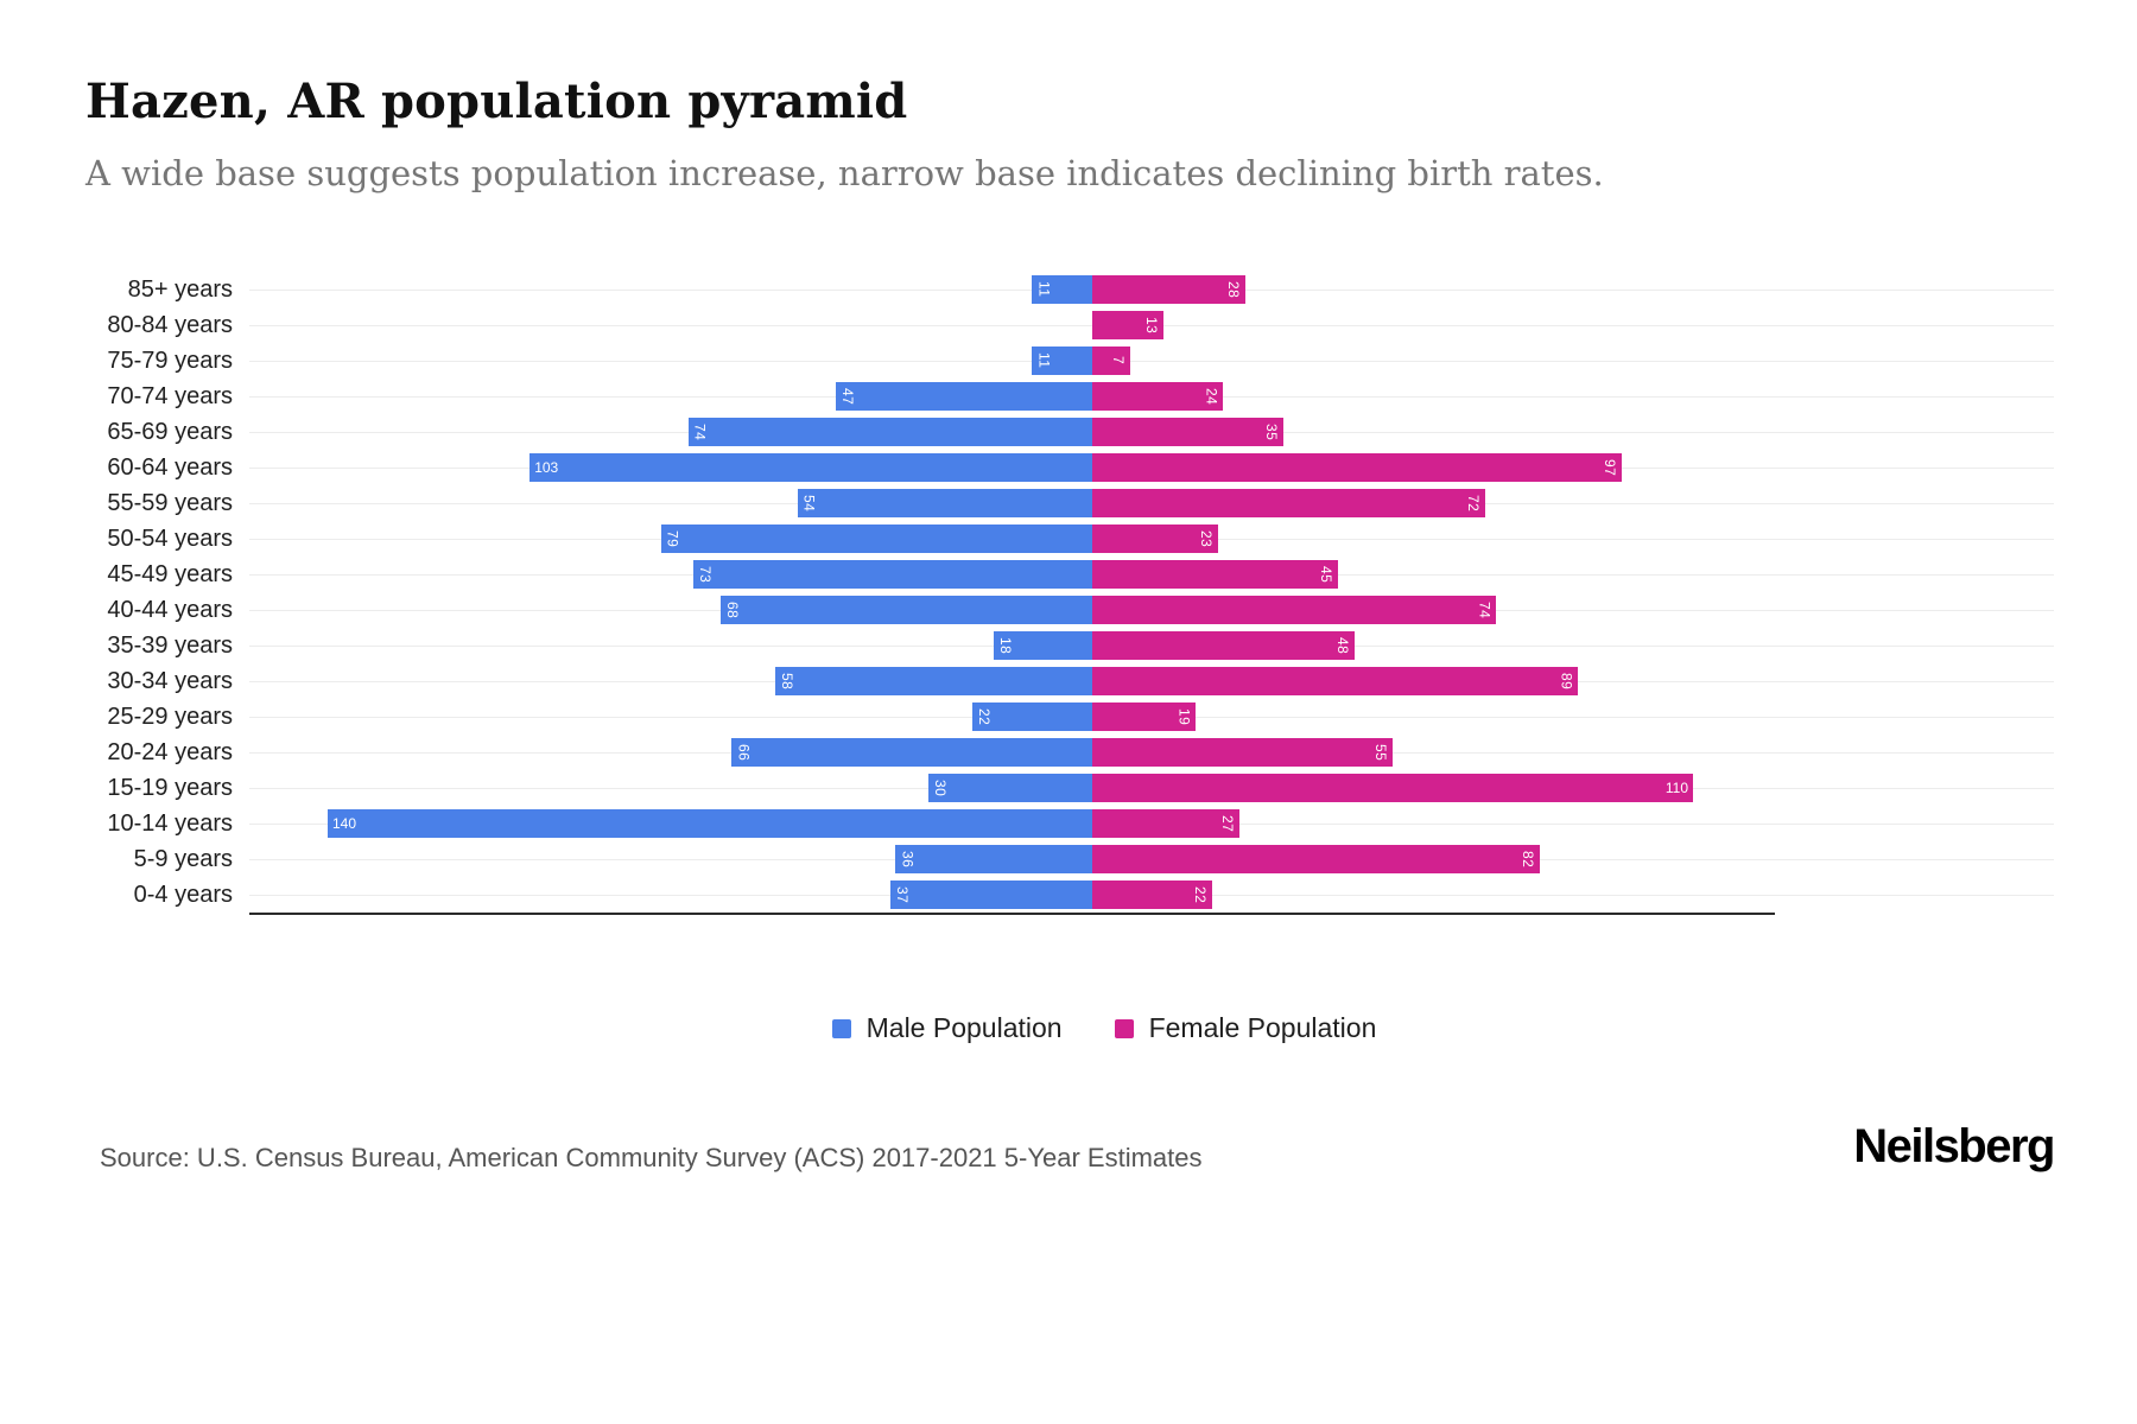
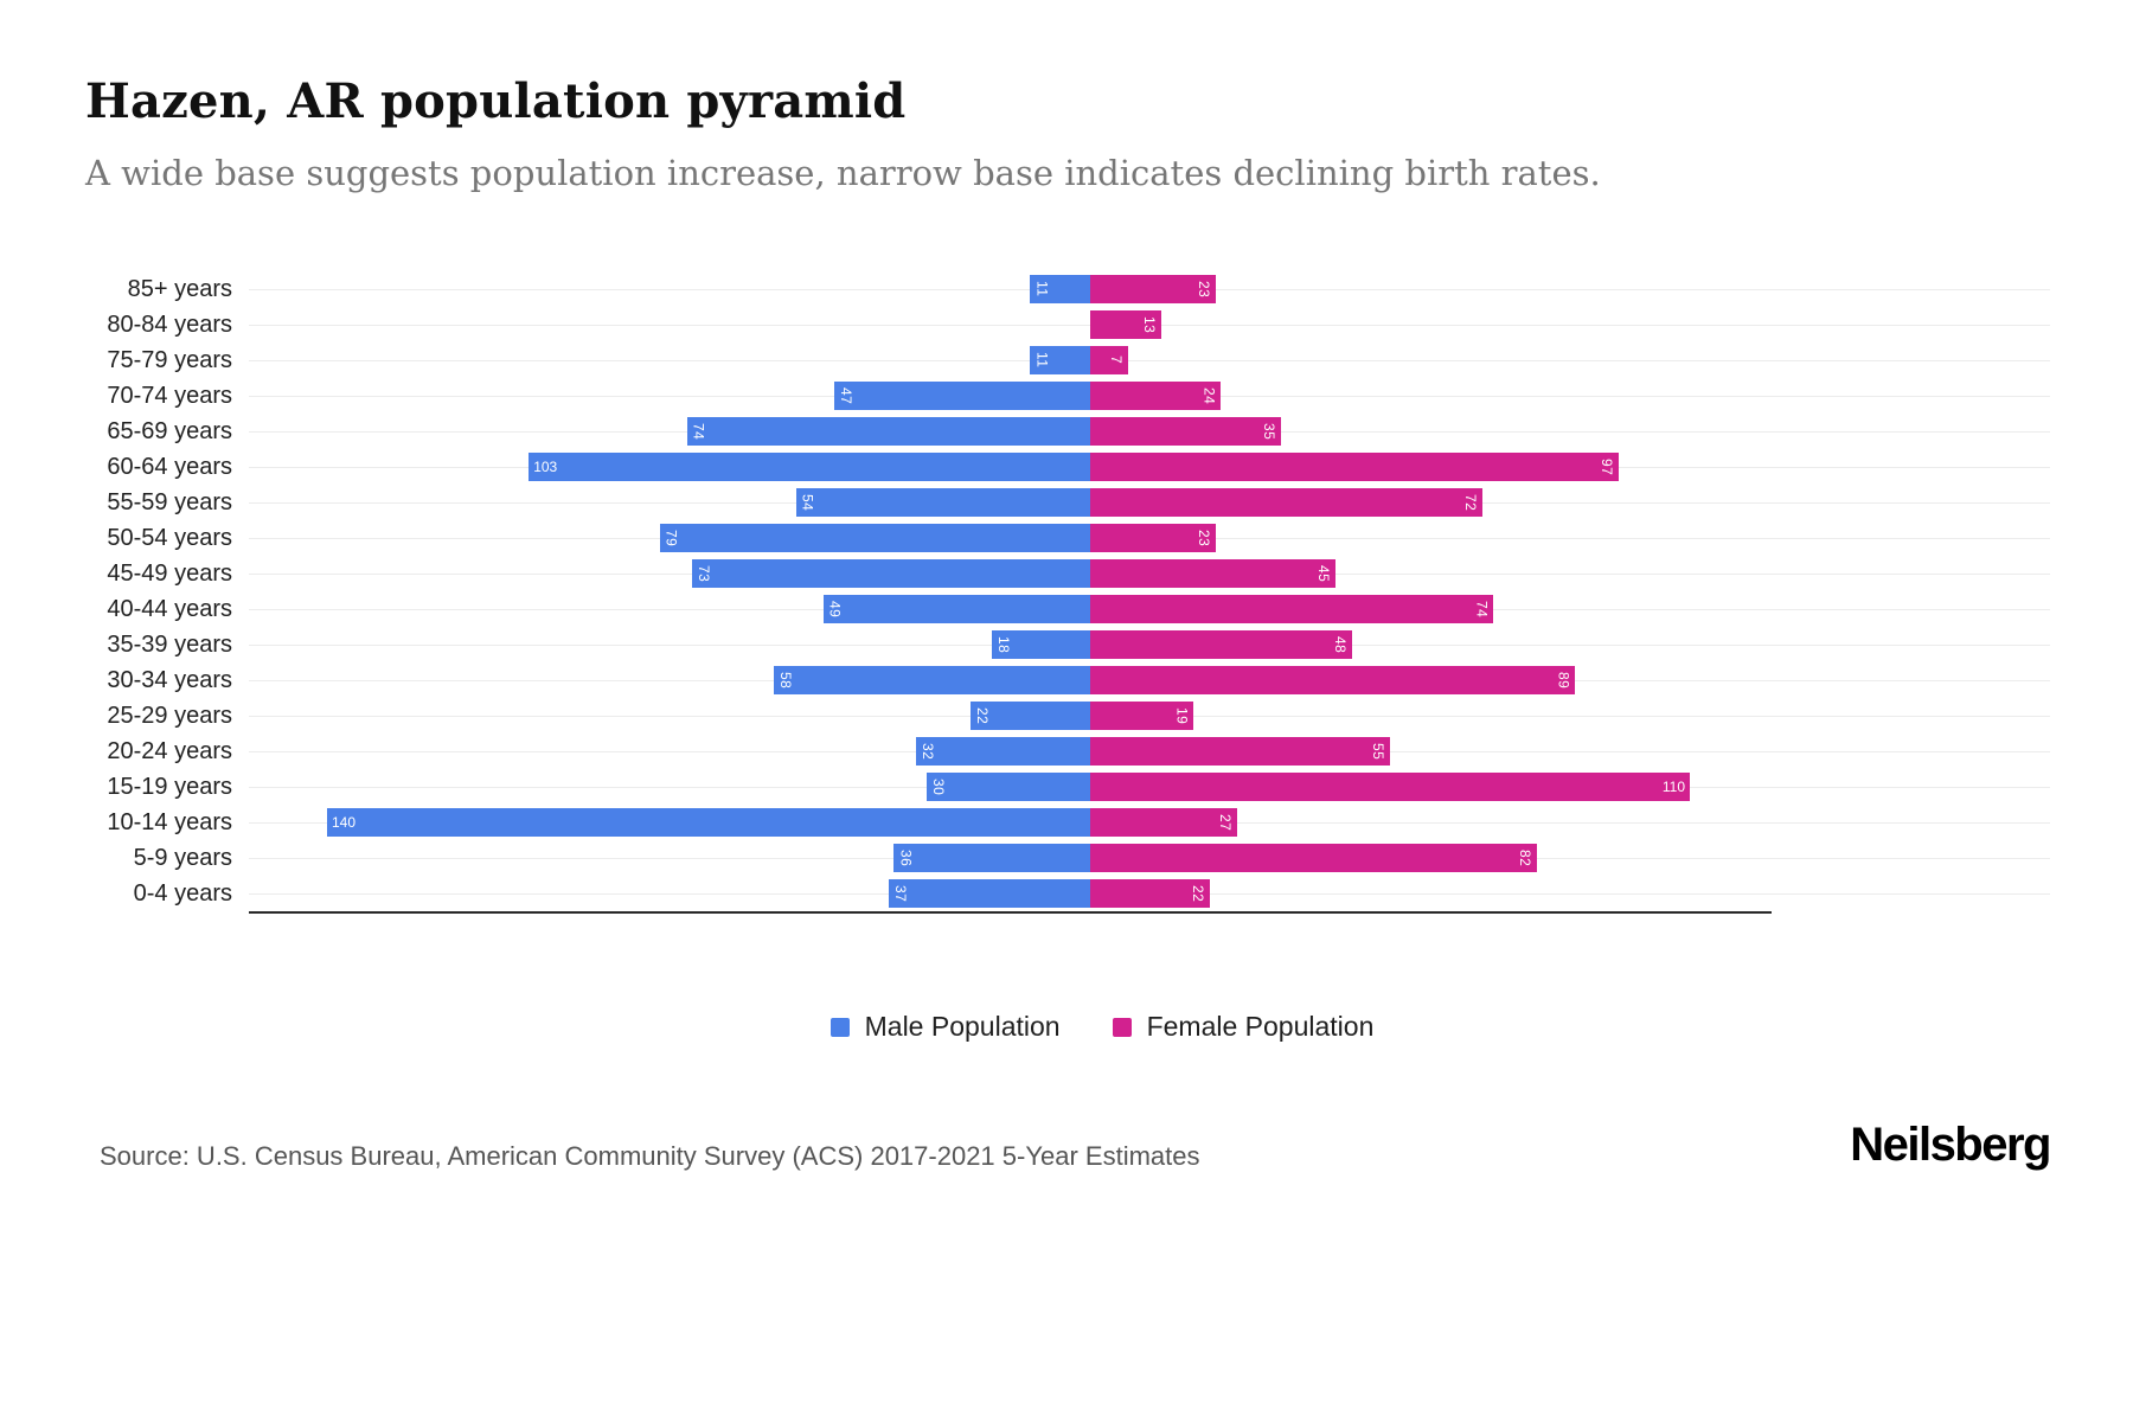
Female Population/85+ years: 28 -> 23
Male Population/40-44 years: 68 -> 49
Male Population/20-24 years: 66 -> 32
